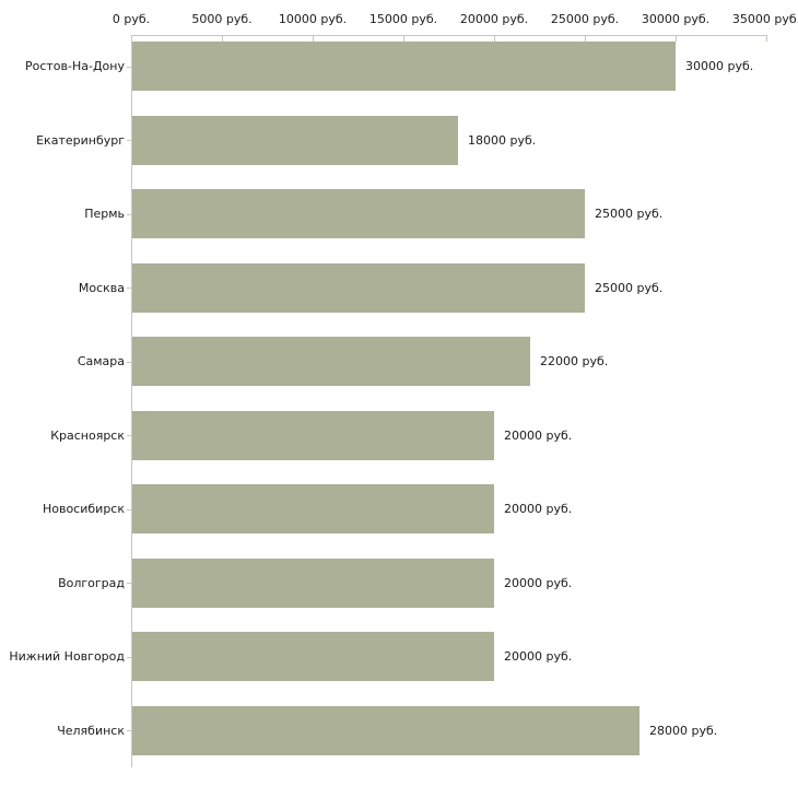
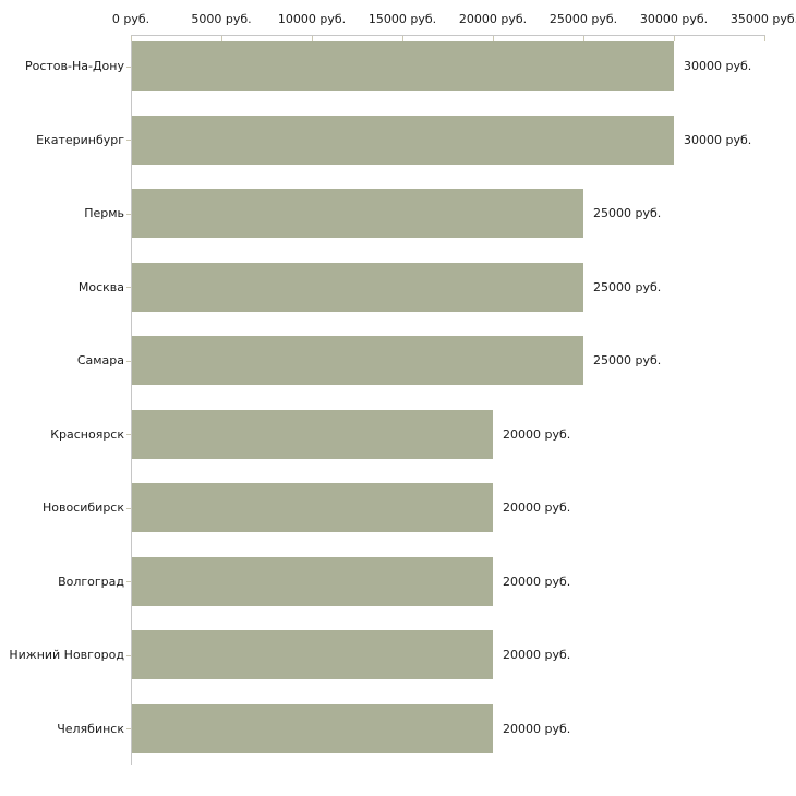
Екатеринбург: 18000 -> 30000
Самара: 22000 -> 25000
Челябинск: 28000 -> 20000
